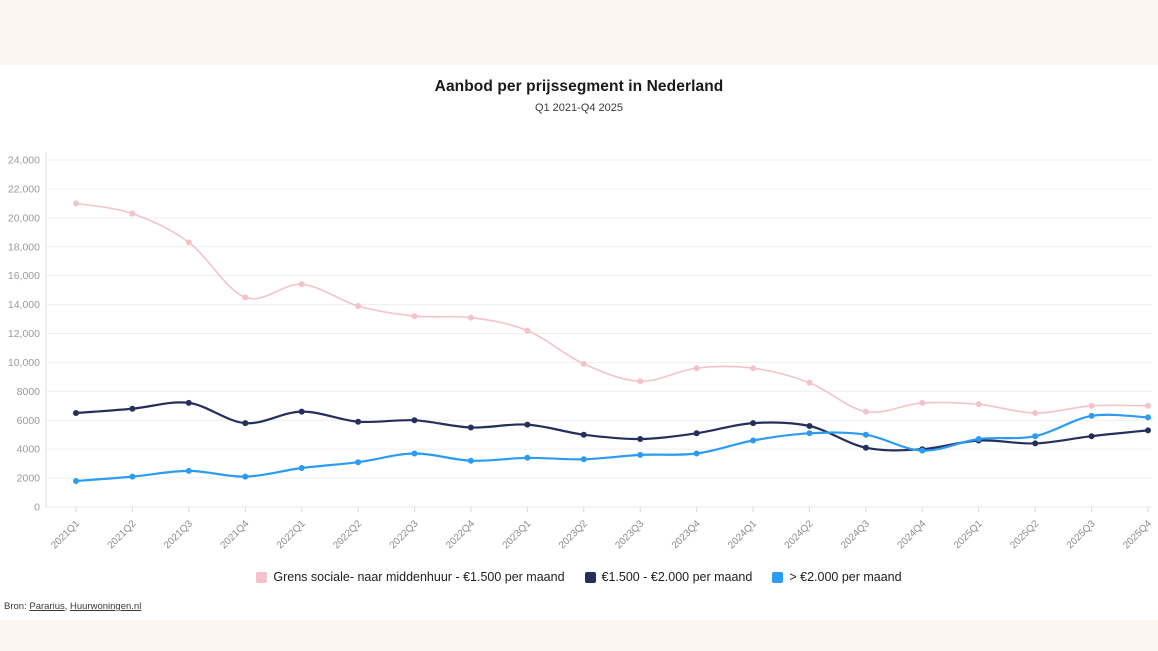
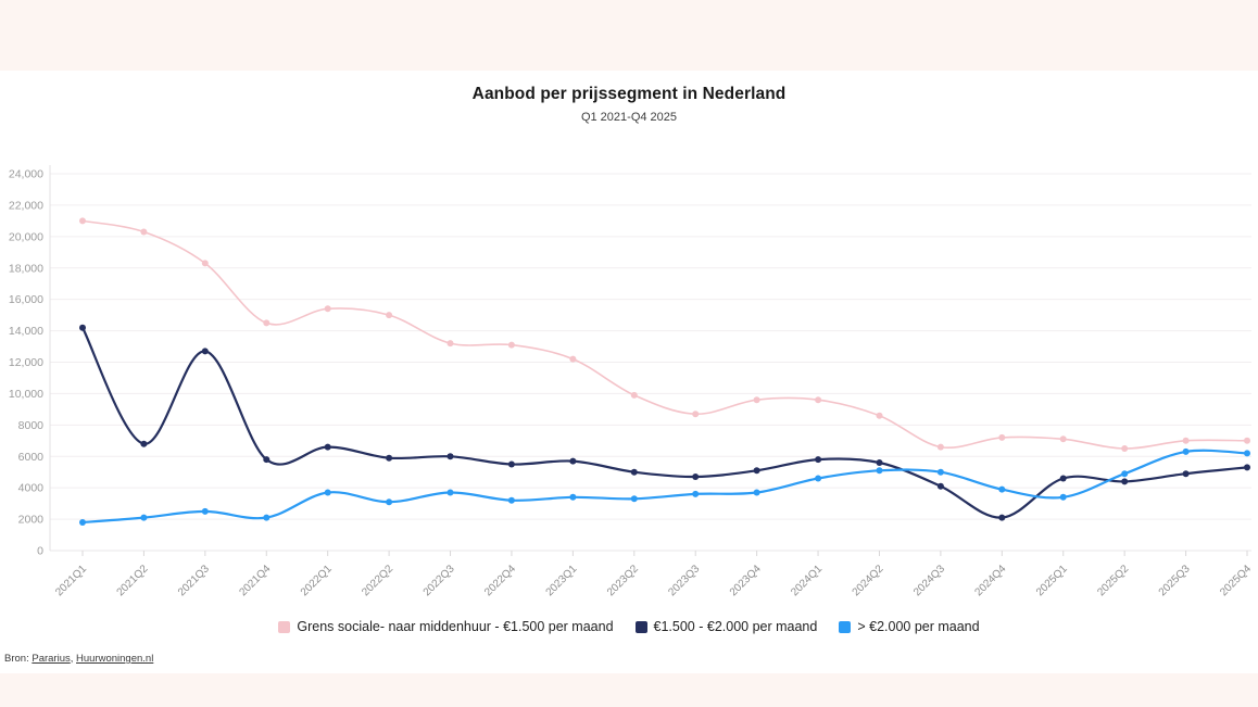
€1.500 - €2.000 per maand/2021Q1: 6500 -> 14200
€1.500 - €2.000 per maand/2021Q3: 7200 -> 12700
> €2.000 per maand/2022Q1: 2700 -> 3700
Grens sociale- naar middenhuur - €1.500 per maand/2022Q2: 13900 -> 15000
€1.500 - €2.000 per maand/2024Q4: 4000 -> 2100
> €2.000 per maand/2025Q1: 4700 -> 3400
